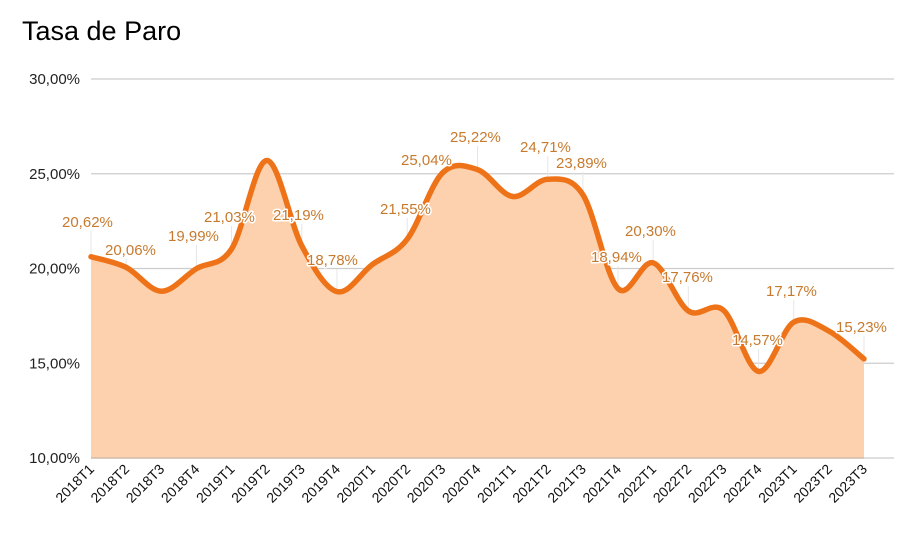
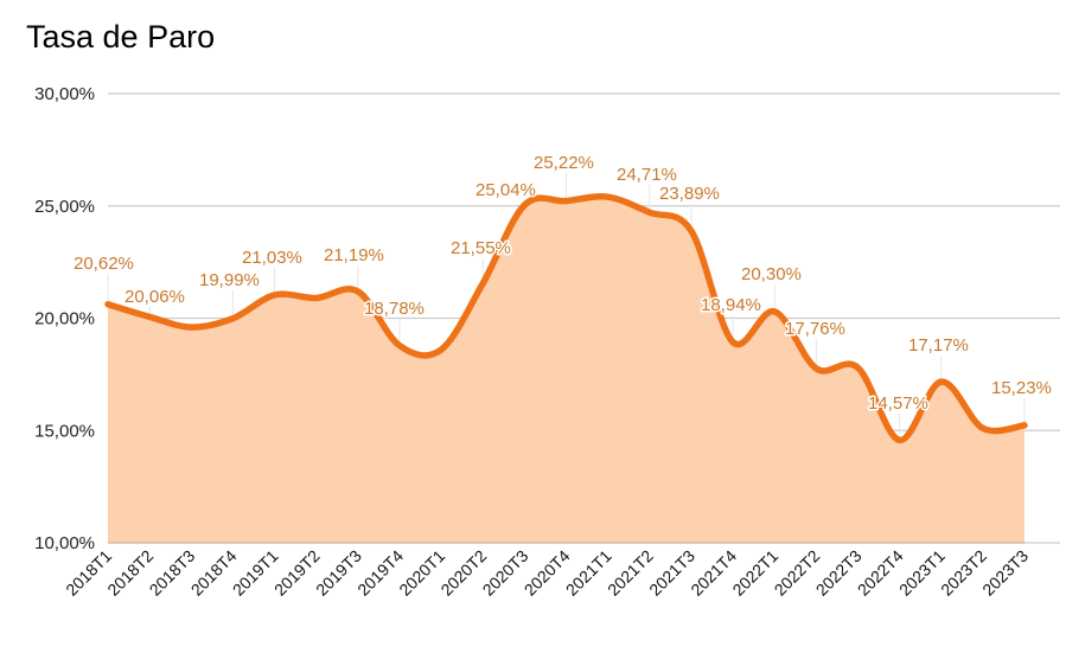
2018T3: 18,8% -> 19,6%
2019T2: 25,7% -> 20,9%
2020T1: 20,2% -> 18,6%
2021T1: 23,8% -> 25,4%
2023T2: 16,7% -> 15,1%
